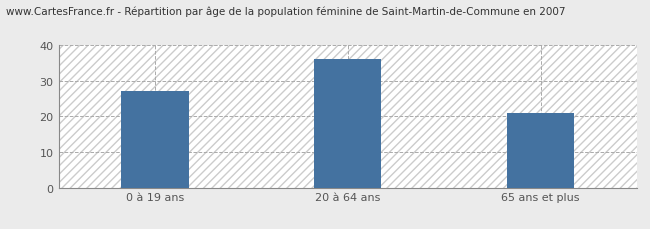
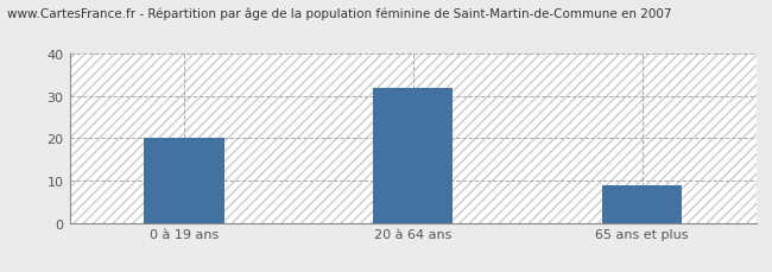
0 à 19 ans: 27 -> 20
20 à 64 ans: 36 -> 32
65 ans et plus: 21 -> 9
